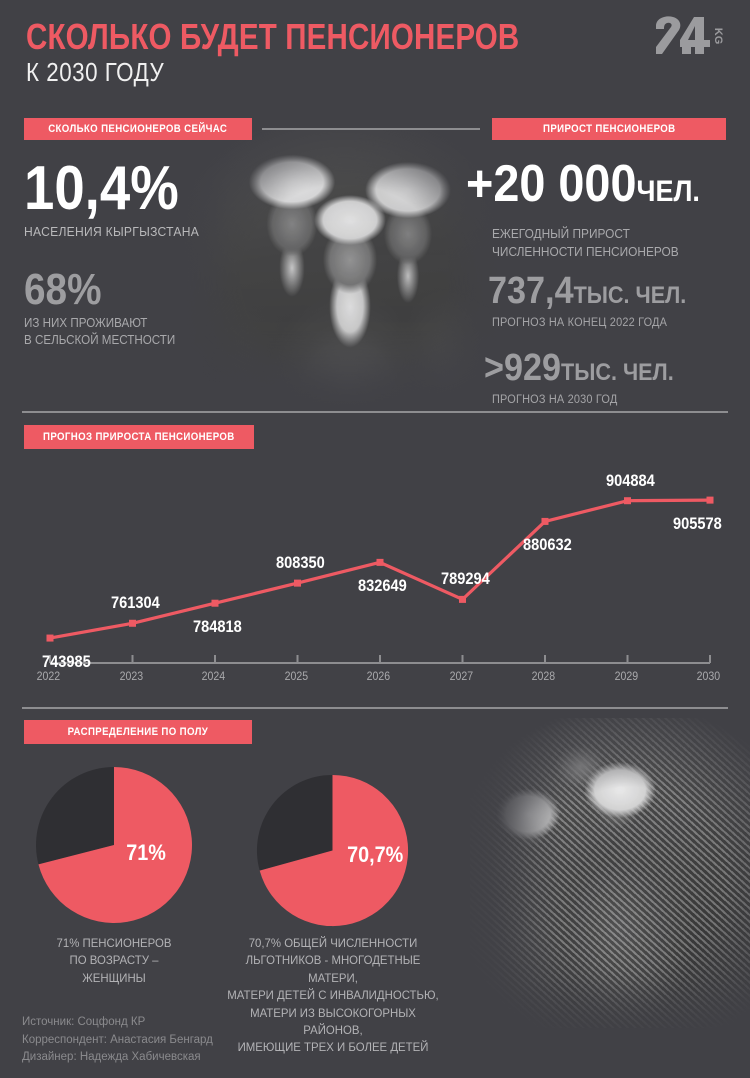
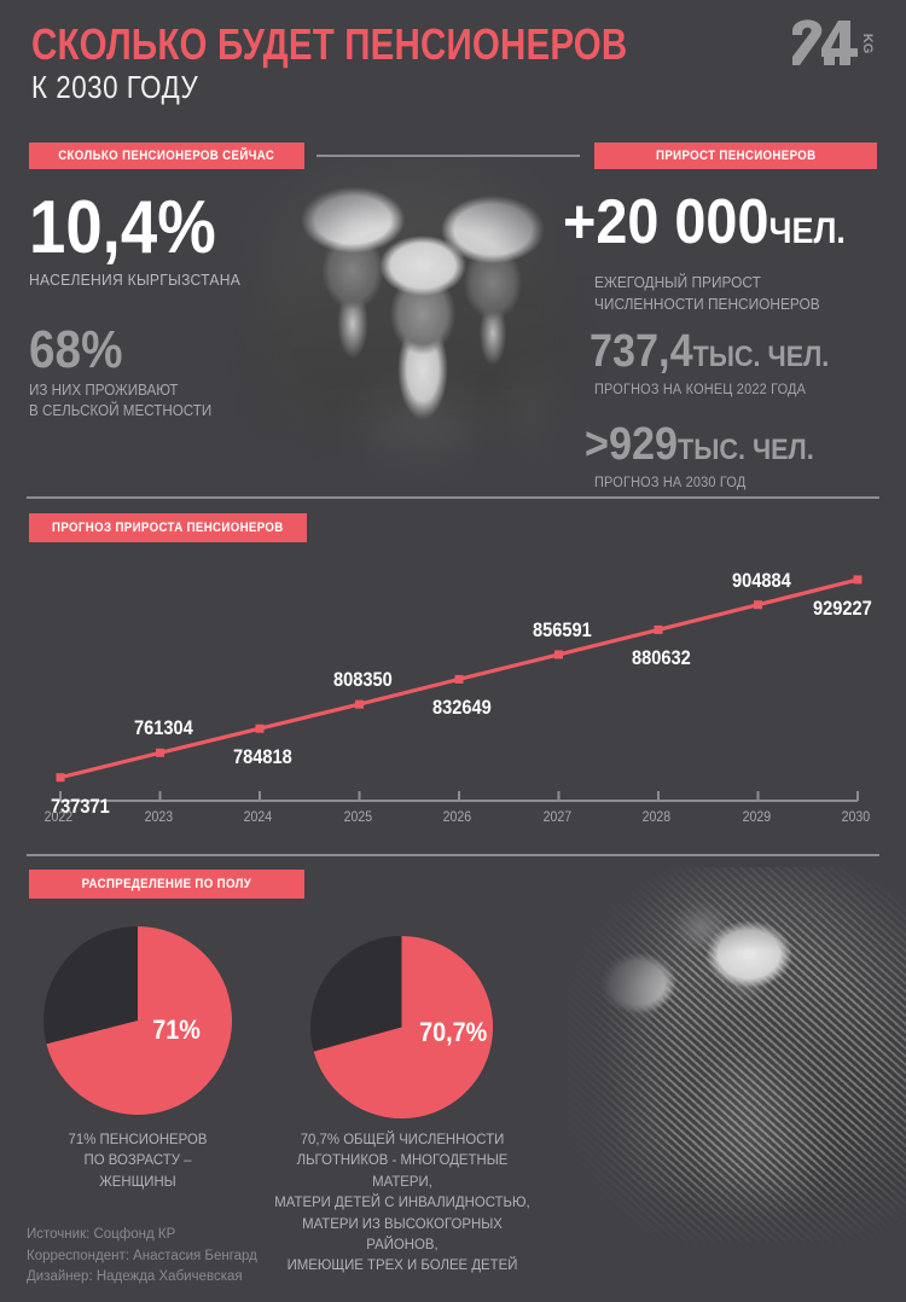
2022: 743985 -> 737371
2027: 789294 -> 856591
2030: 905578 -> 929227
